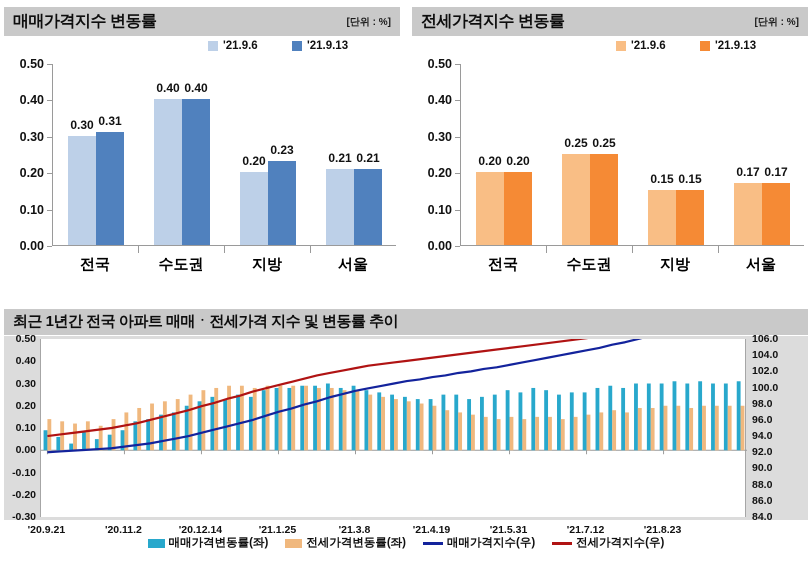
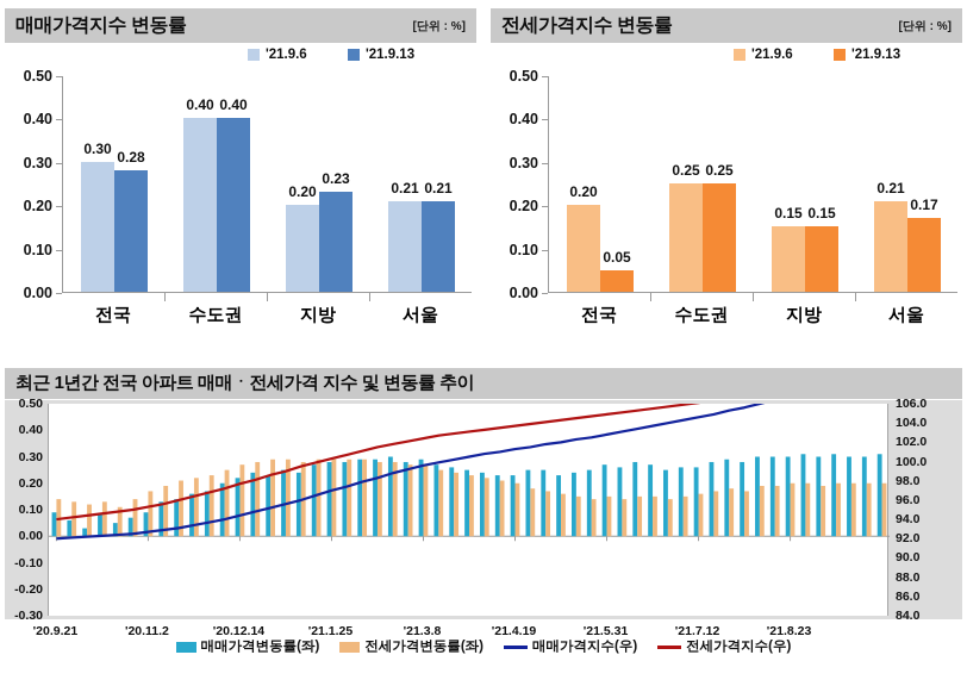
매매가격지수 변동률/'21.9.13/전국: 0.31 -> 0.28
전세가격지수 변동률/'21.9.13/전국: 0.20 -> 0.05
전세가격지수 변동률/'21.9.6/서울: 0.17 -> 0.21
